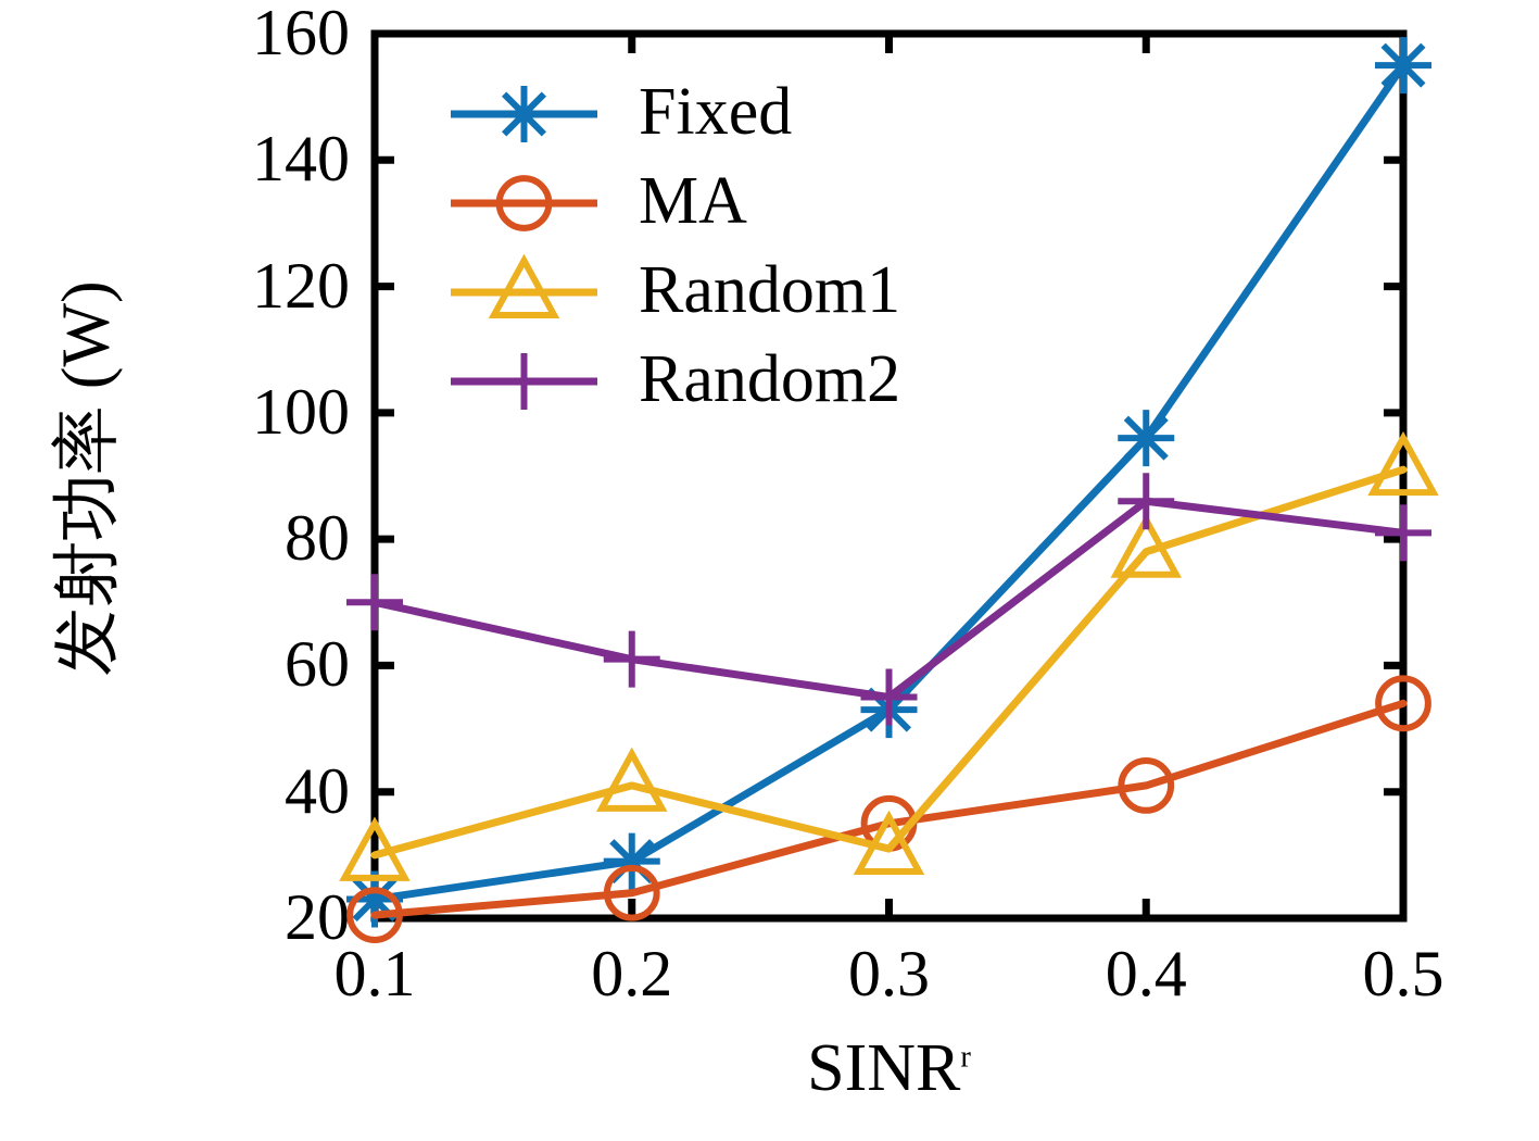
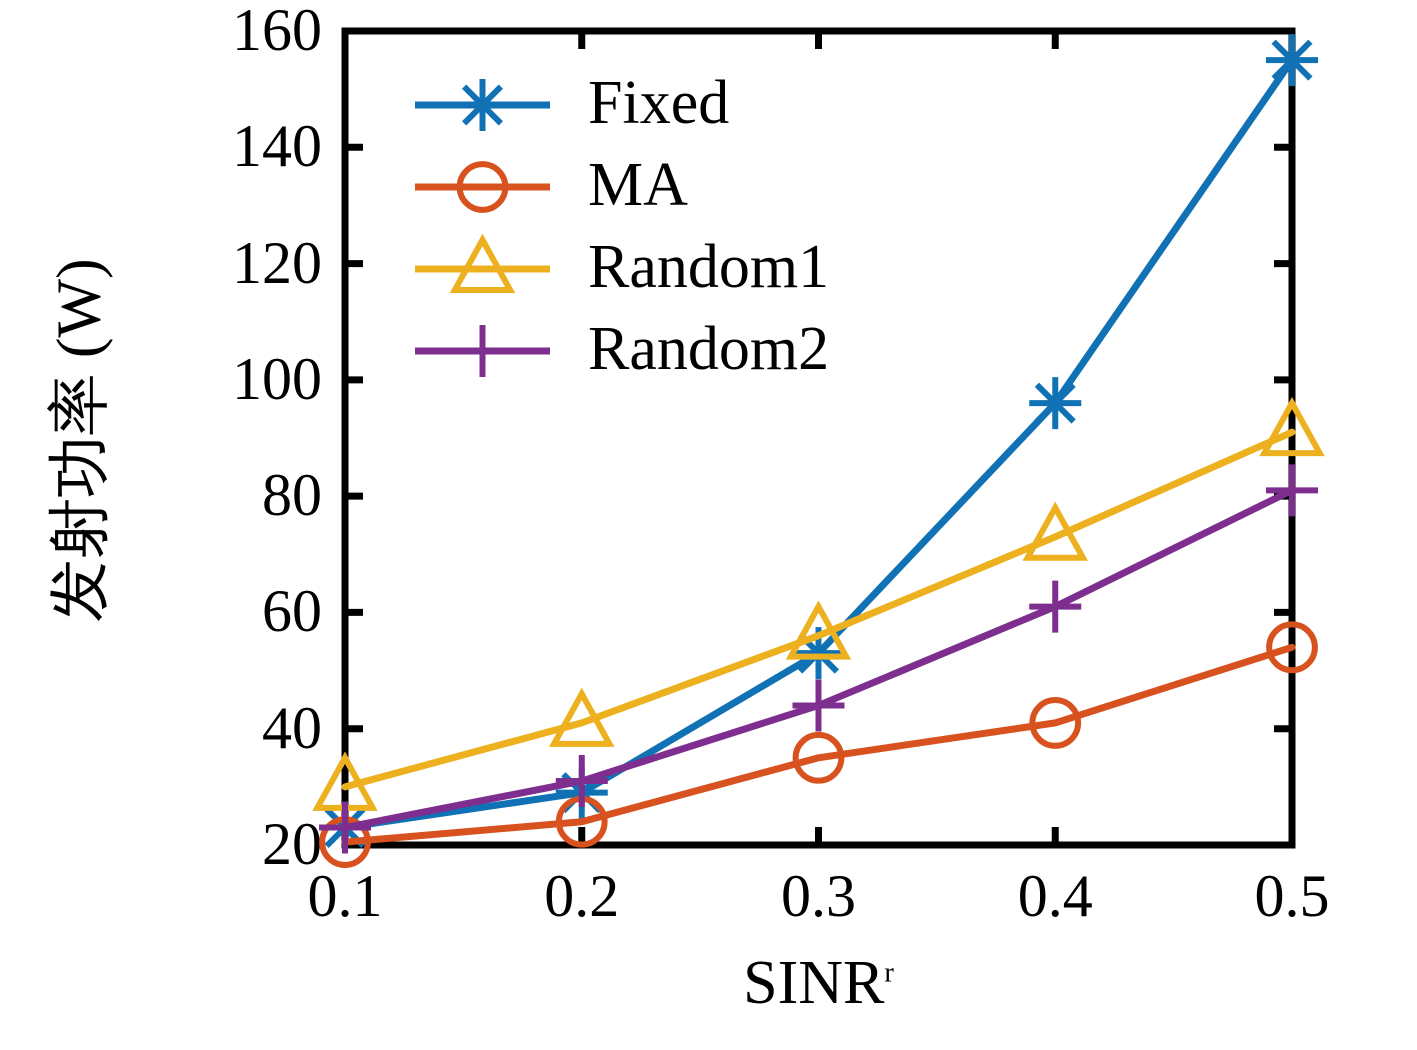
Random2/0.1: 70 -> 23
Random2/0.2: 61 -> 31
Random1/0.3: 31 -> 56
Random2/0.3: 55 -> 44
Random1/0.4: 78 -> 73
Random2/0.4: 86 -> 61
